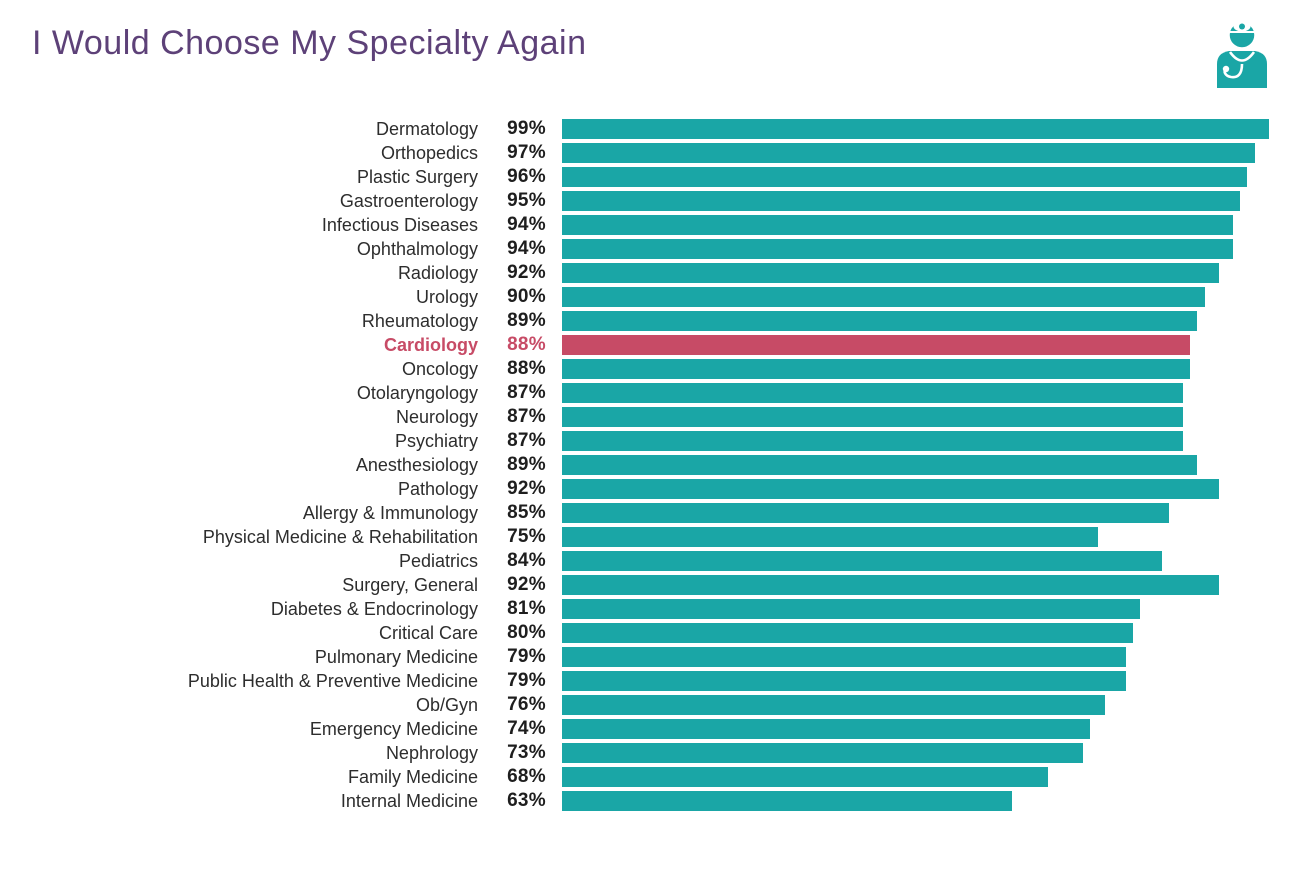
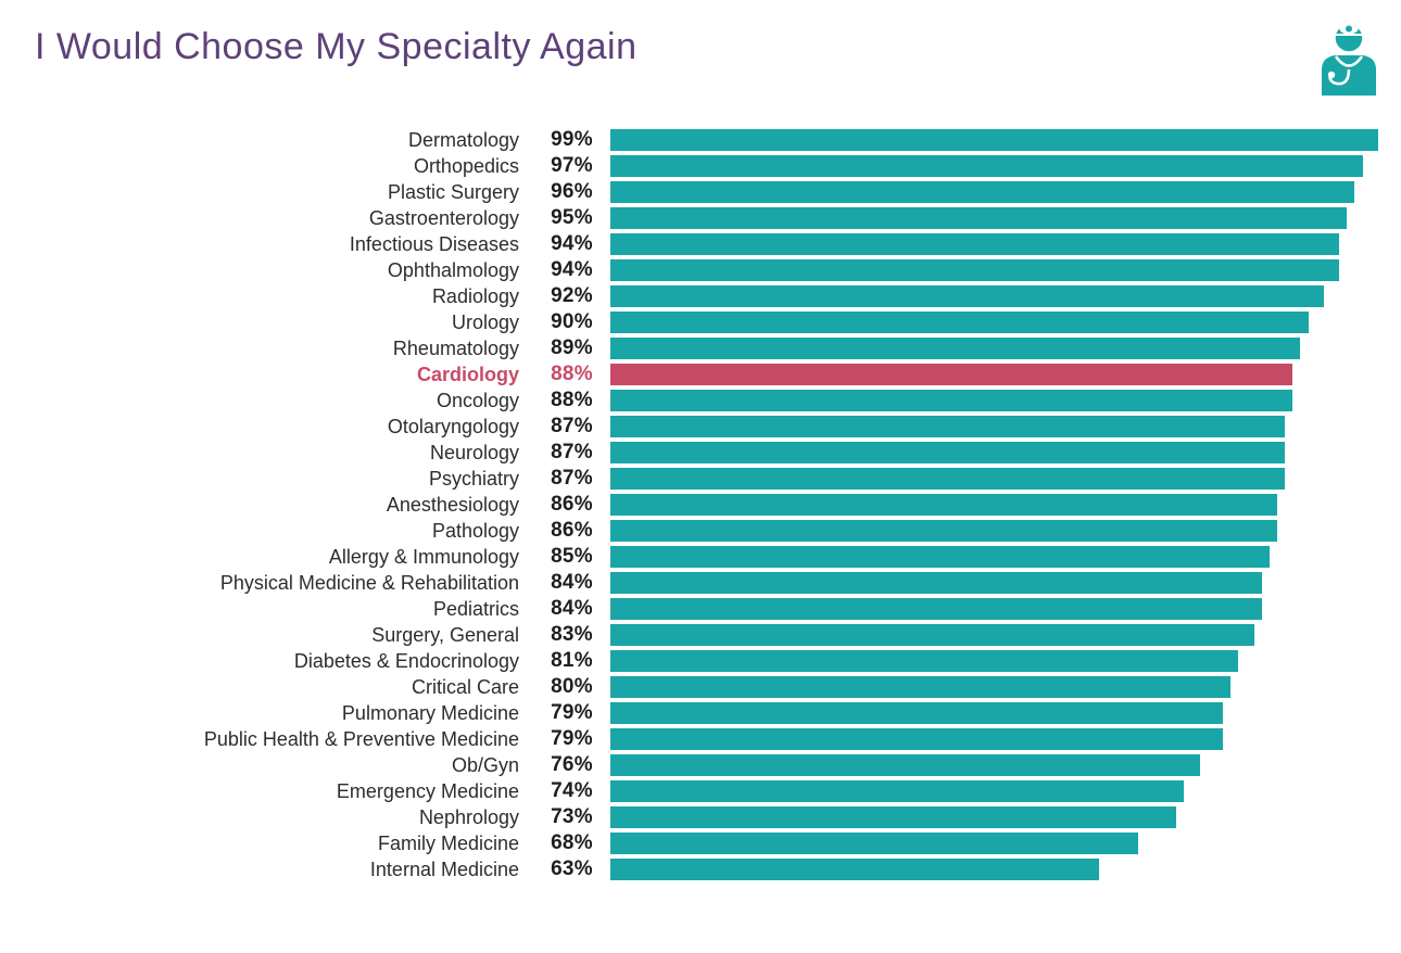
Anesthesiology: 89% -> 86%
Pathology: 92% -> 86%
Physical Medicine & Rehabilitation: 75% -> 84%
Surgery, General: 92% -> 83%
